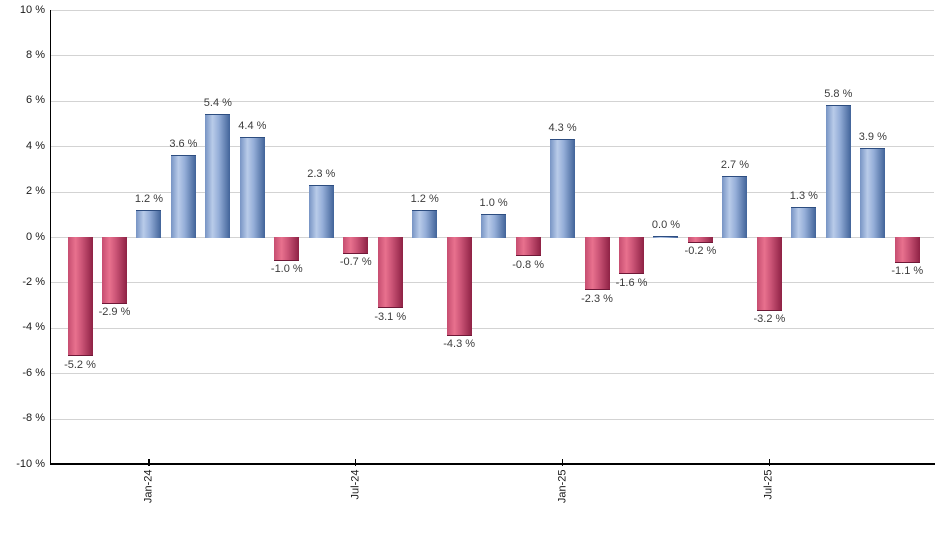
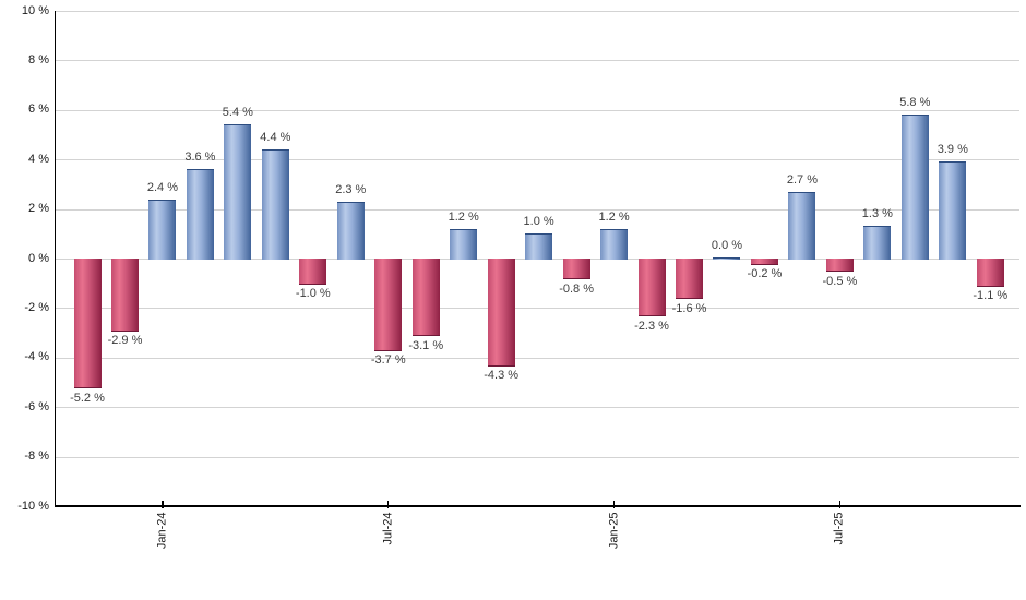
Jan-24: 1.2 -> 2.4
Jul-24: -0.7 -> -3.7
Jan-25: 4.3 -> 1.2
Jul-25: -3.2 -> -0.5
